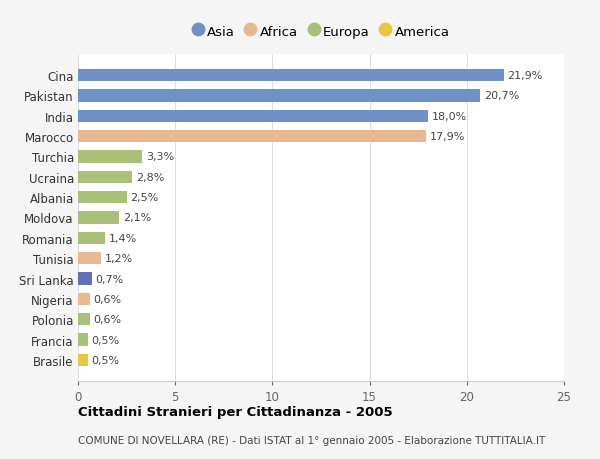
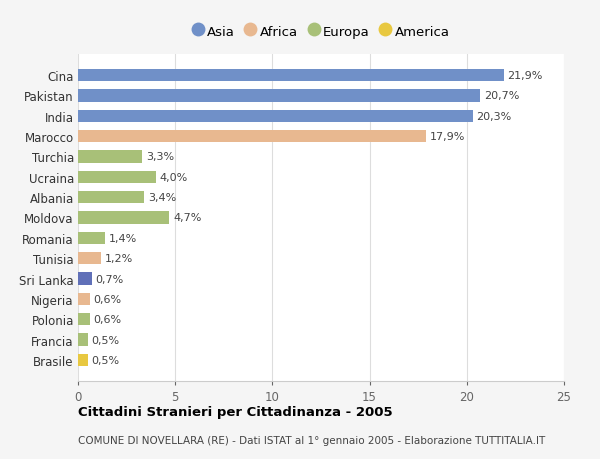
India: 18,0% -> 20,3%
Ucraina: 2,8% -> 4,0%
Albania: 2,5% -> 3,4%
Moldova: 2,1% -> 4,7%
